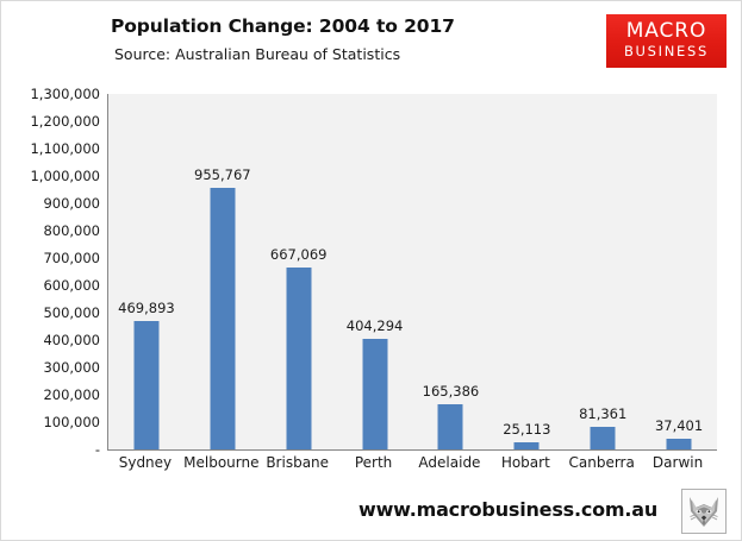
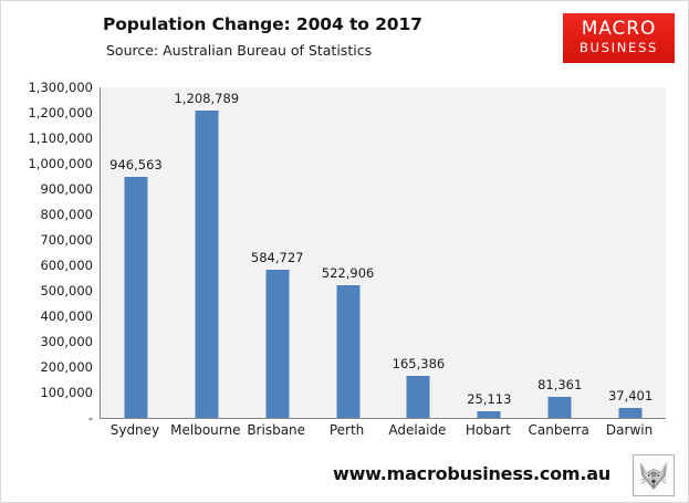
Sydney: 469,893 -> 946,563
Melbourne: 955,767 -> 1,208,789
Brisbane: 667,069 -> 584,727
Perth: 404,294 -> 522,906
